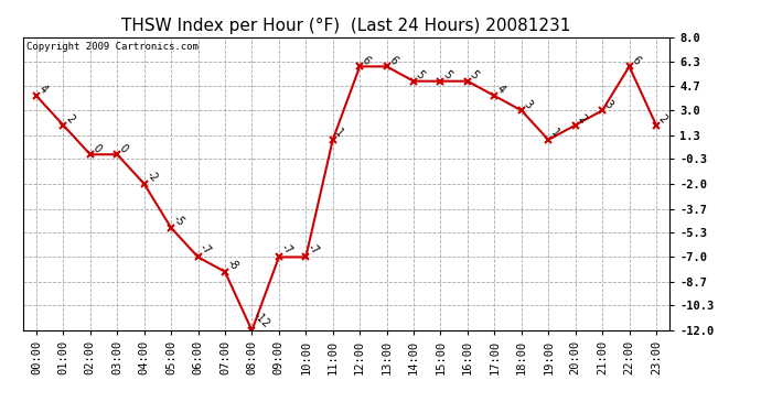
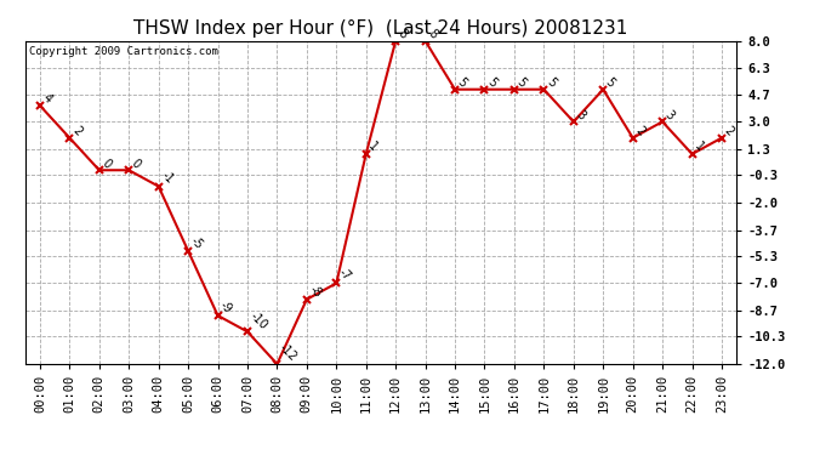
04:00: -2 -> -1
06:00: -7 -> -9
07:00: -8 -> -10
09:00: -7 -> -8
12:00: 6 -> 8
13:00: 6 -> 8
17:00: 4 -> 5
19:00: 1 -> 5
22:00: 6 -> 1
